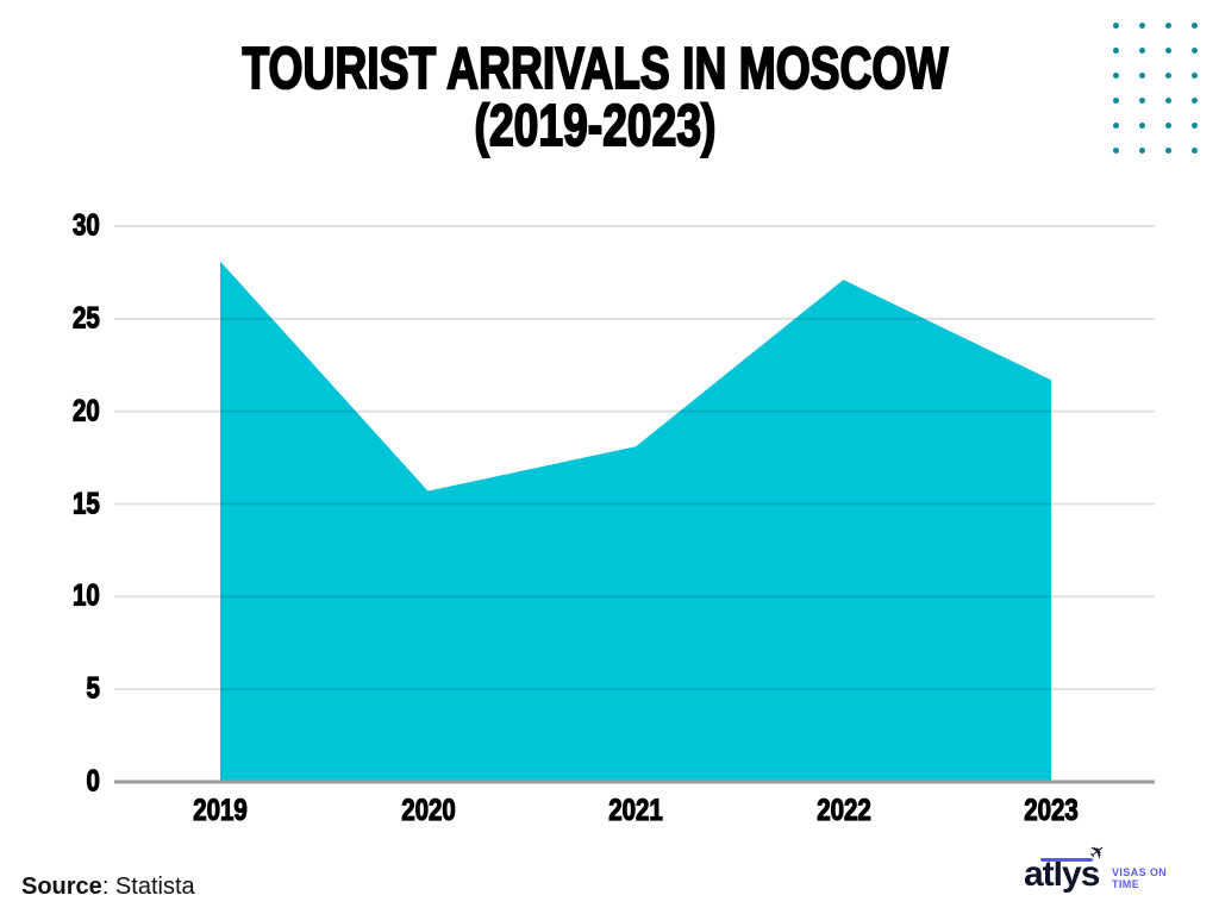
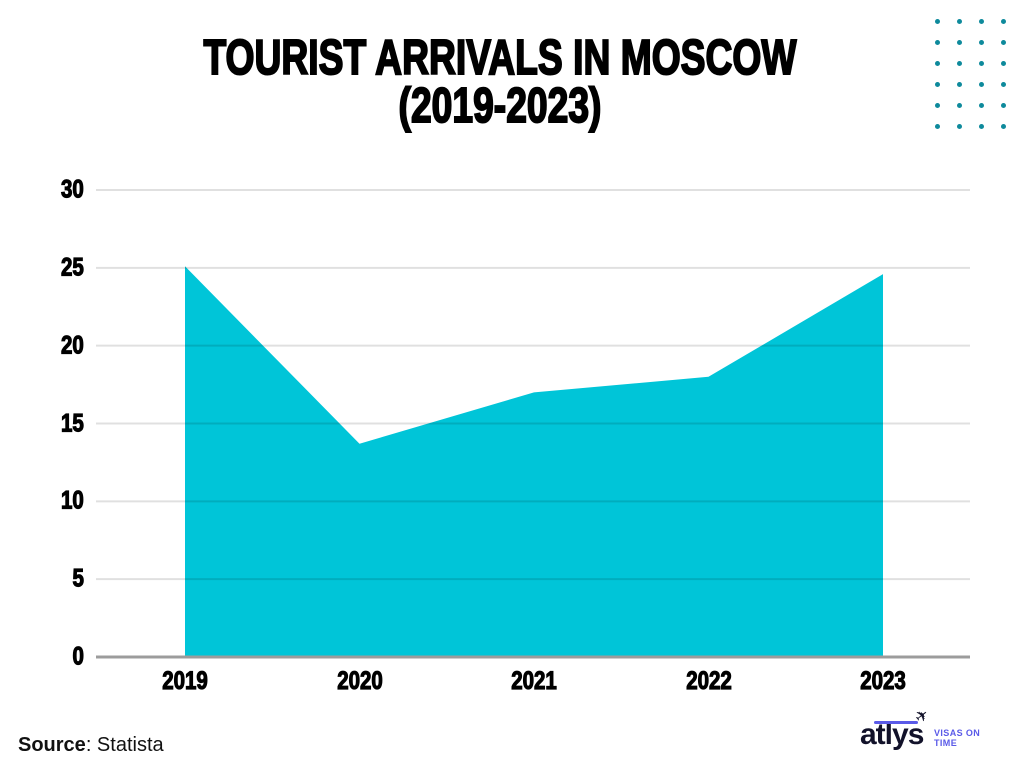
2019: 28.1 -> 25.1
2020: 15.7 -> 13.7
2021: 18.1 -> 17.0
2022: 27.1 -> 18.0
2023: 21.7 -> 24.6
